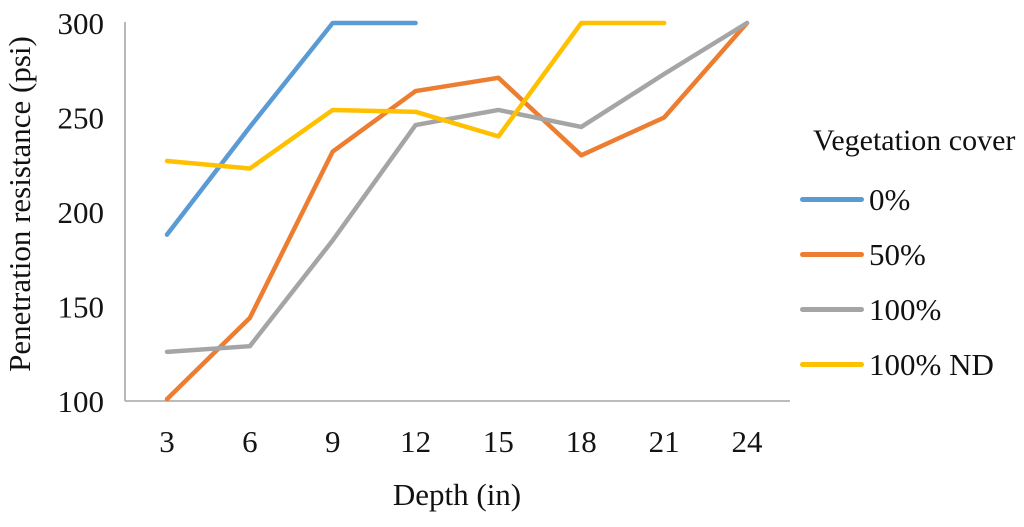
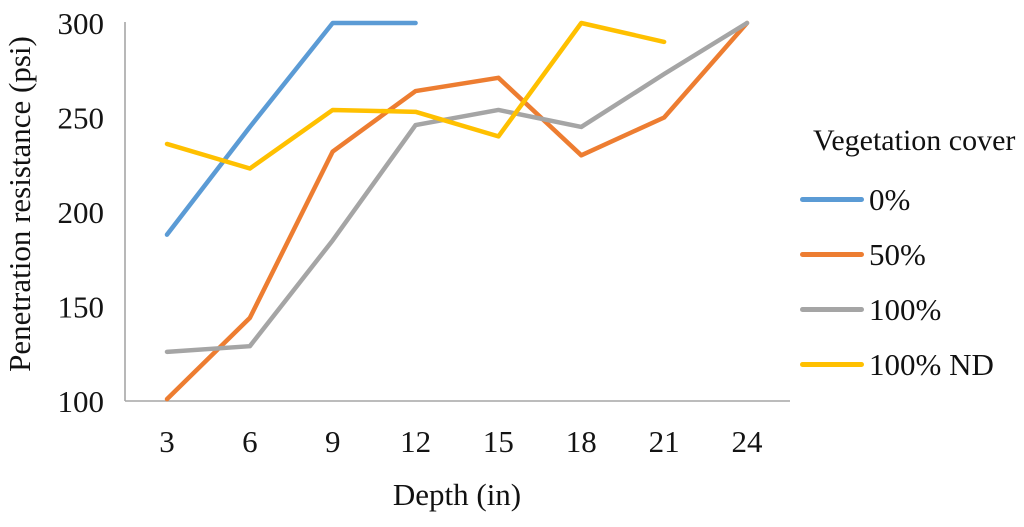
100% ND/3: 227 -> 236
100% ND/21: 300 -> 290
